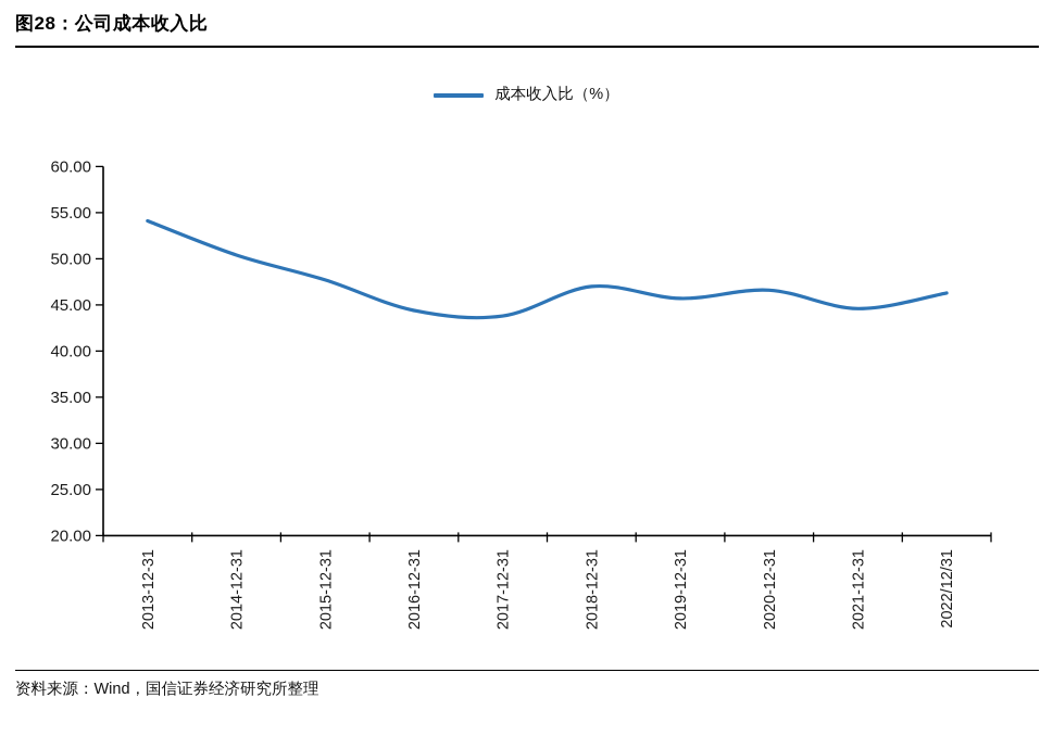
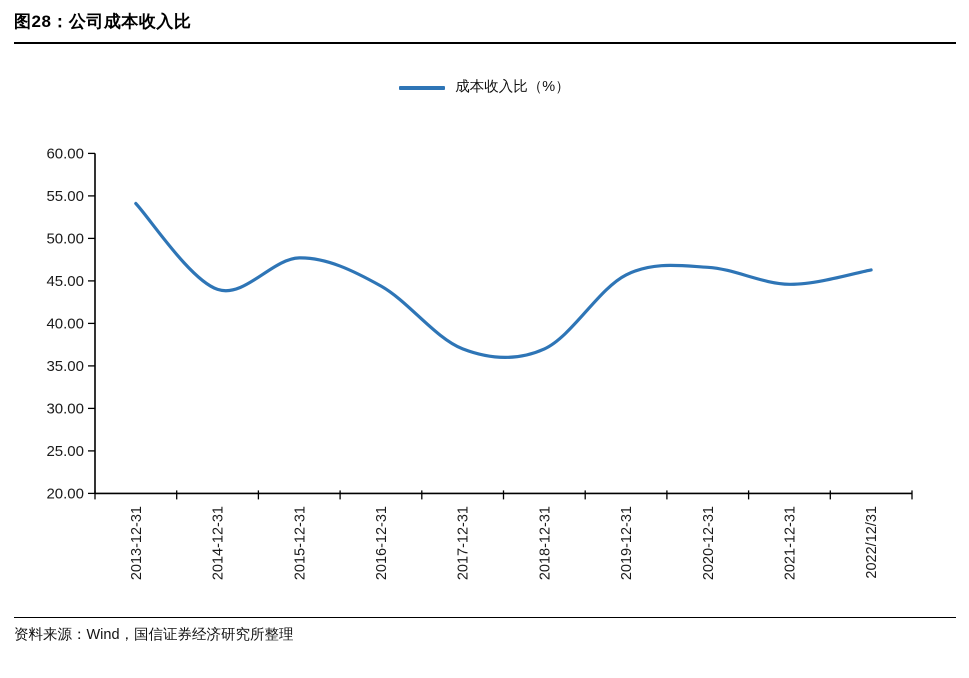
2014-12-31: 50 -> 44
2017-12-31: 44 -> 37
2018-12-31: 47 -> 37
